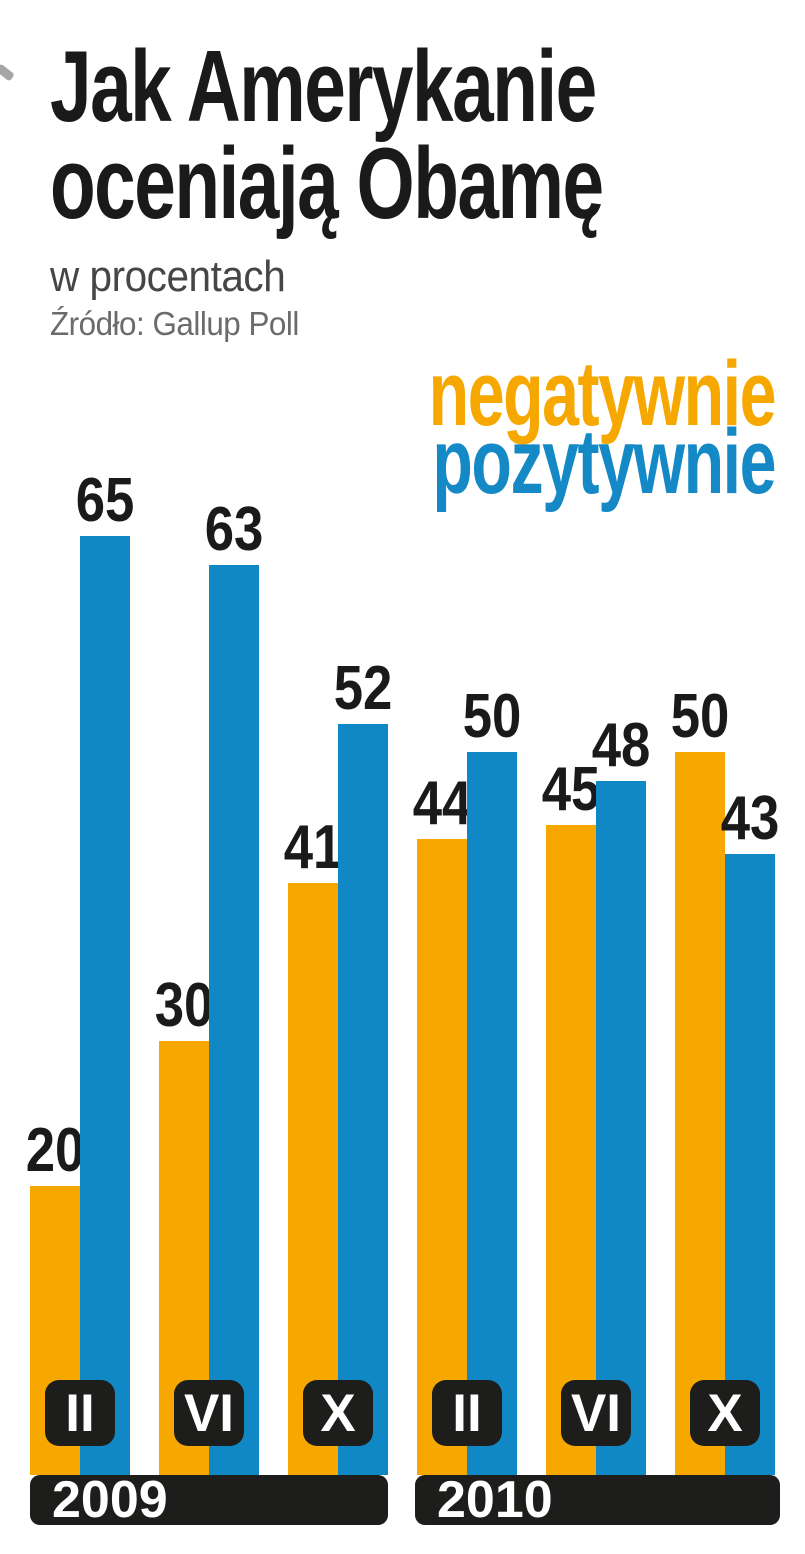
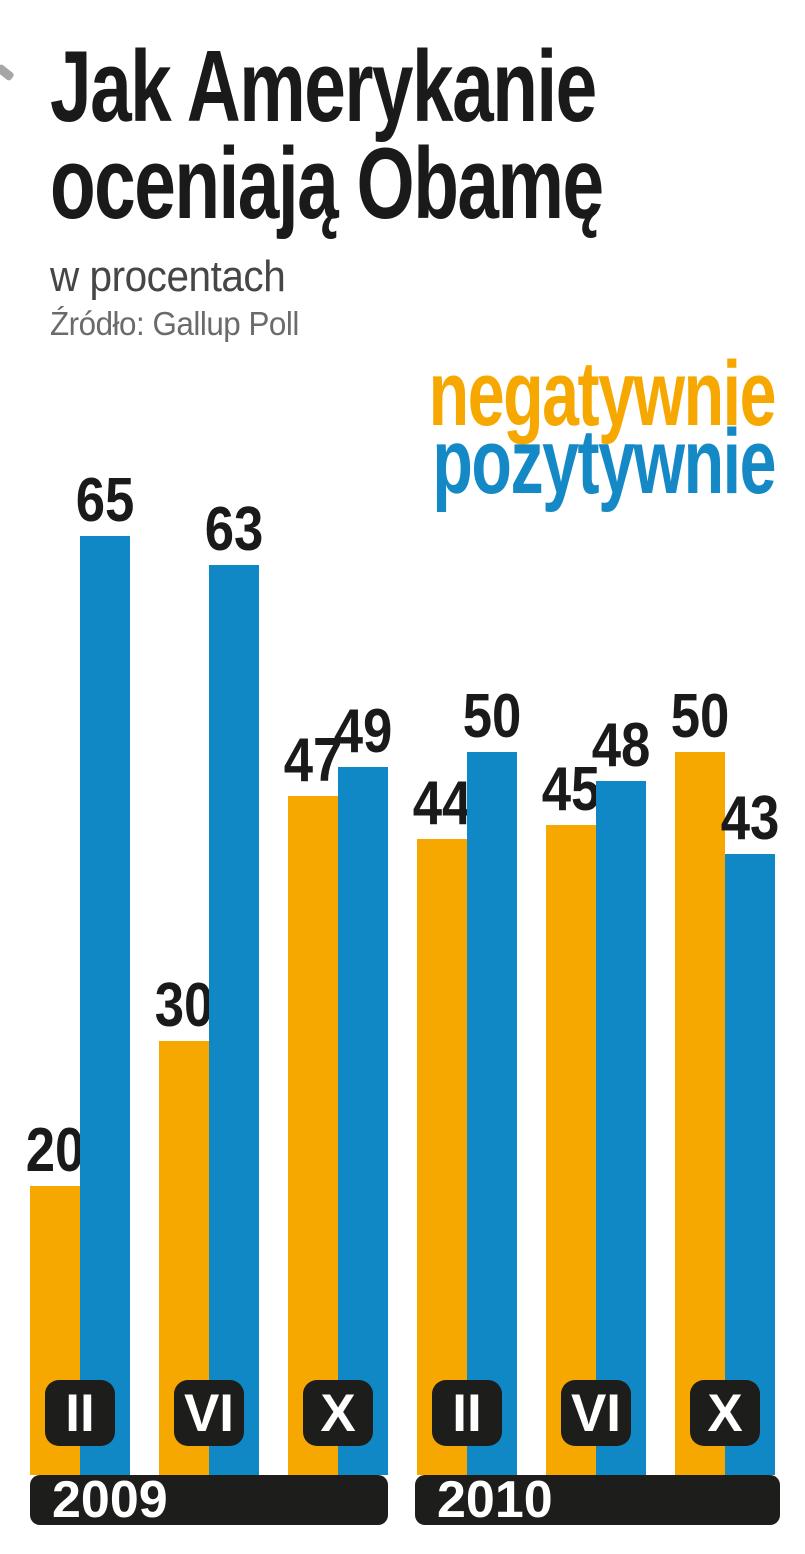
negatywnie/X 2009: 41 -> 47
pozytywnie/X 2009: 52 -> 49
